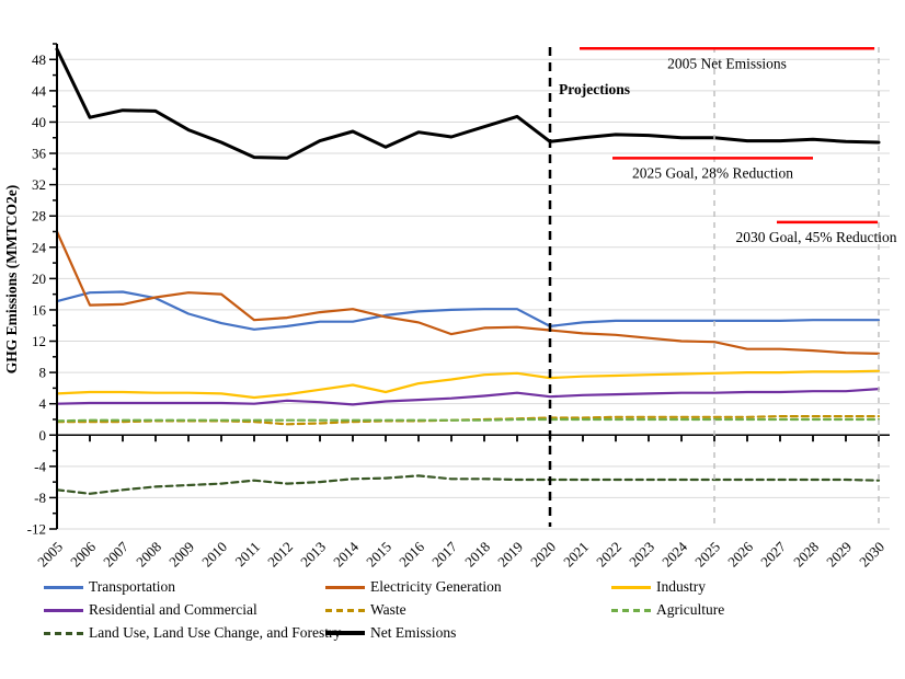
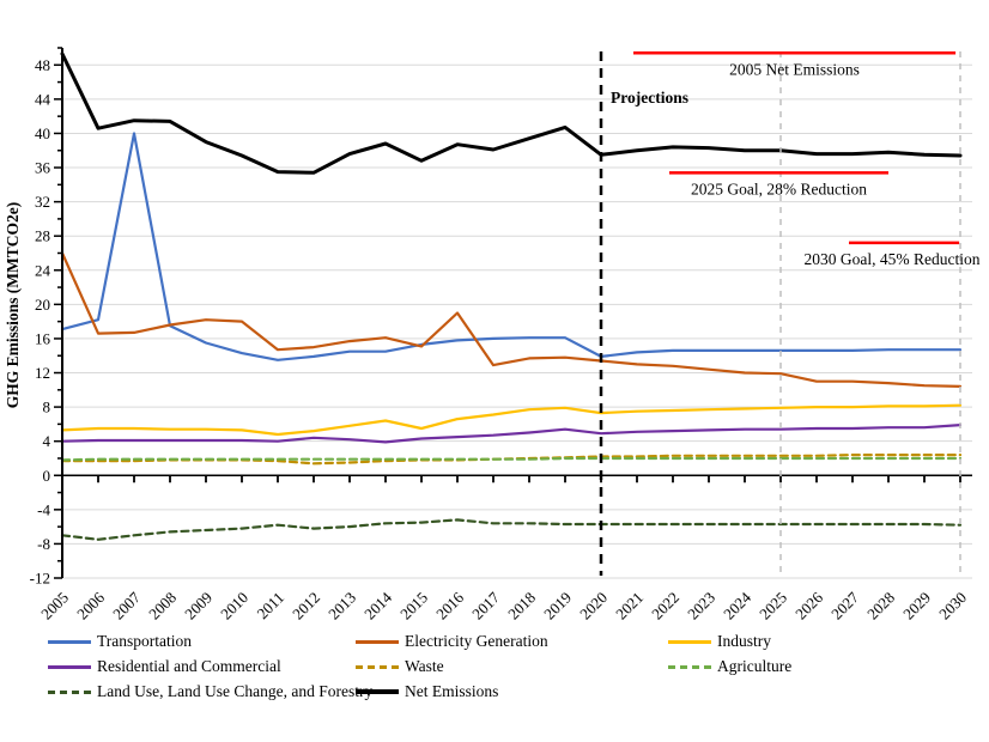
Transportation/2007: 18 -> 40
Electricity Generation/2016: 14 -> 19
